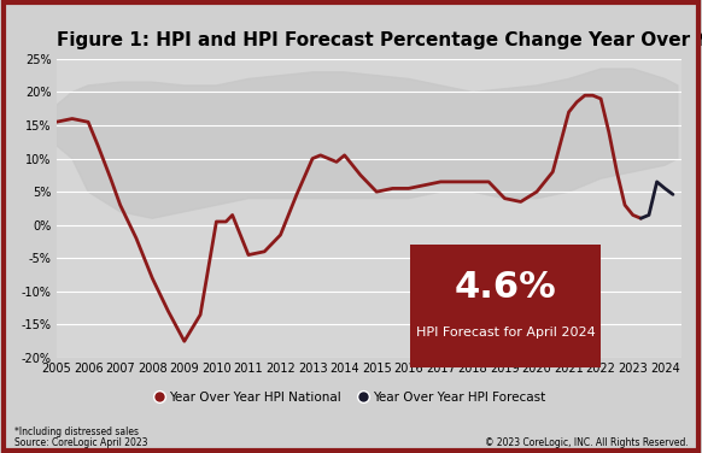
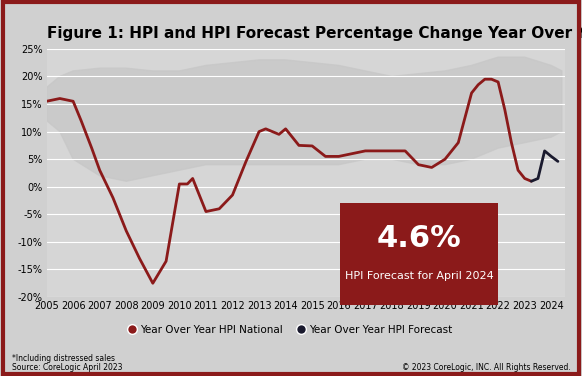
Year Over Year HPI National/2015: 5.0% -> 7.4%
